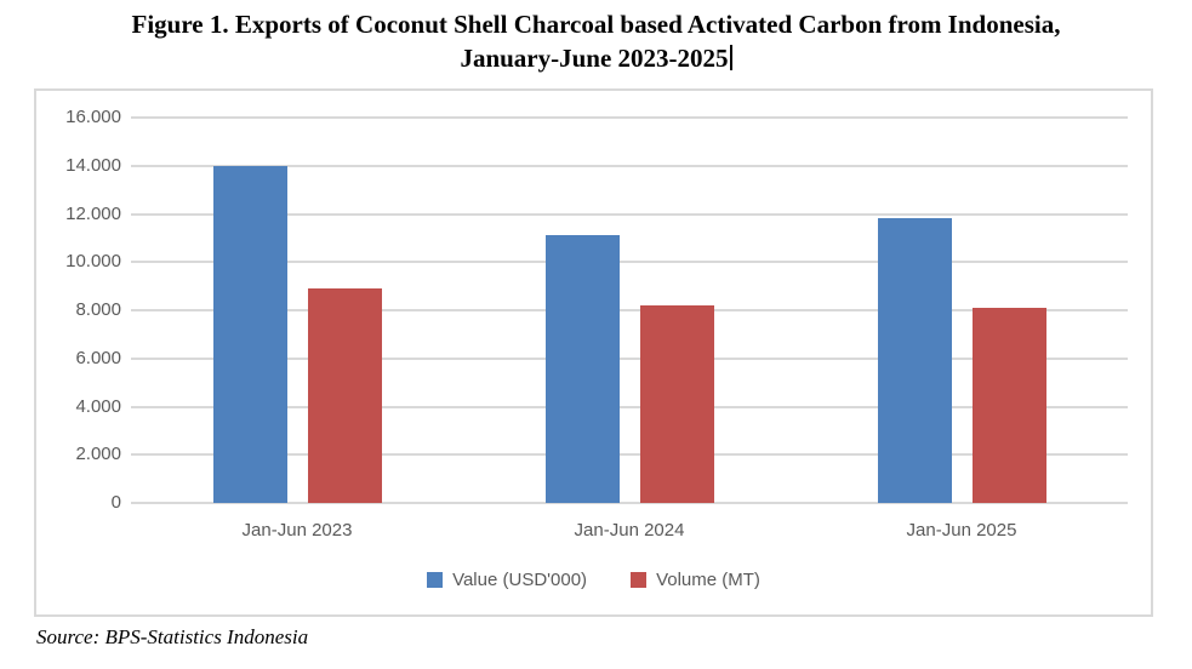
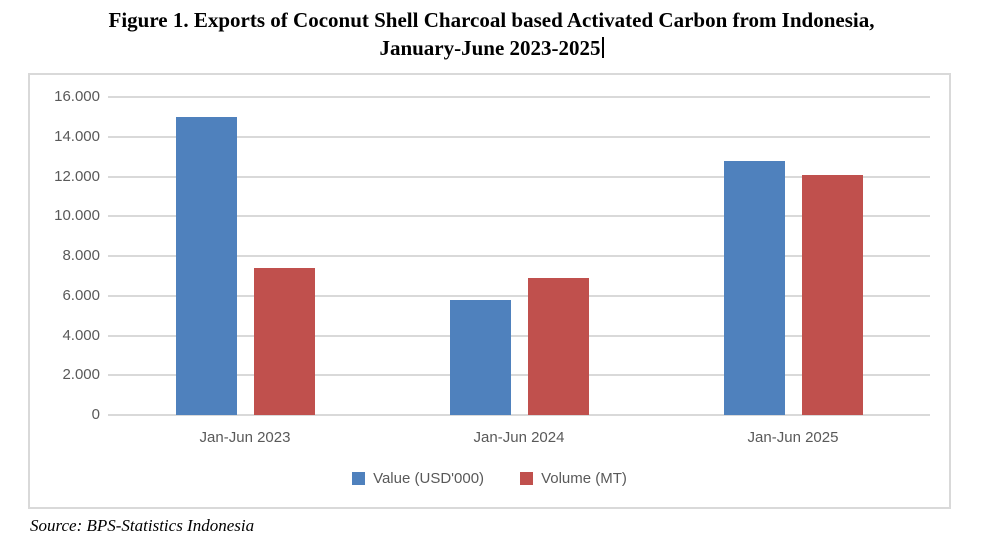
Value (USD'000)/Jan-Jun 2023: 14000 -> 15000
Volume (MT)/Jan-Jun 2023: 8900 -> 7400
Value (USD'000)/Jan-Jun 2024: 11100 -> 5800
Volume (MT)/Jan-Jun 2024: 8200 -> 6900
Value (USD'000)/Jan-Jun 2025: 11800 -> 12800
Volume (MT)/Jan-Jun 2025: 8100 -> 12100
